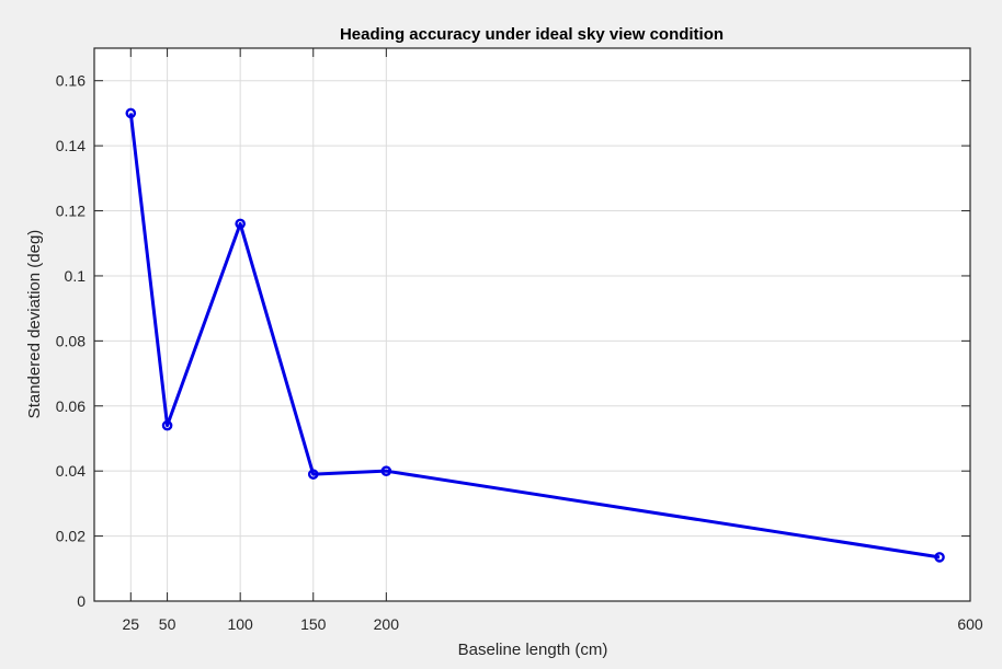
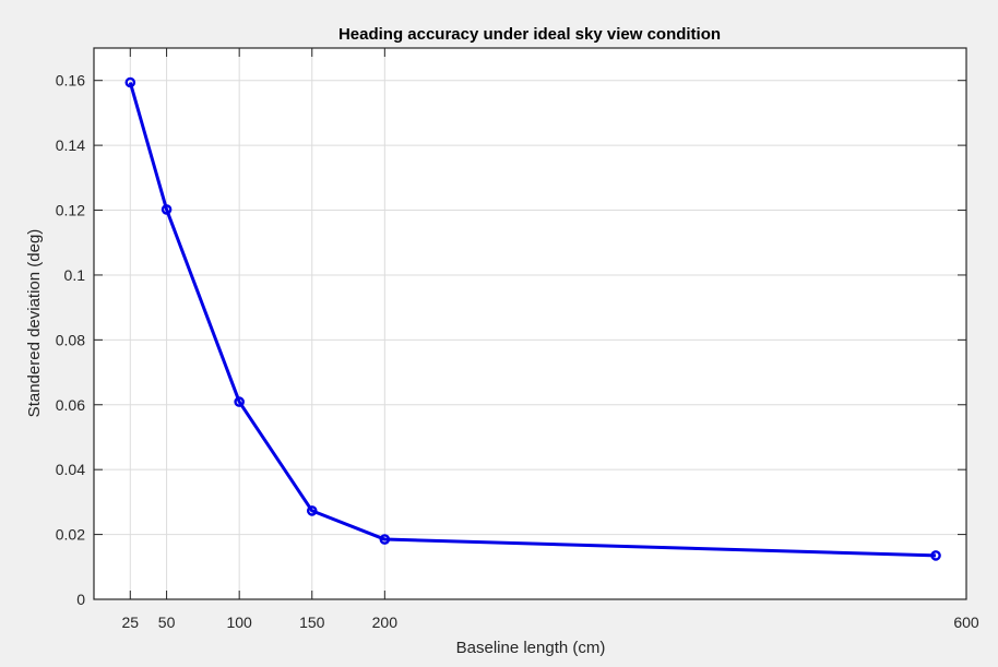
25: 0.150 -> 0.159
50: 0.054 -> 0.120
100: 0.116 -> 0.061
150: 0.039 -> 0.027
200: 0.040 -> 0.018
